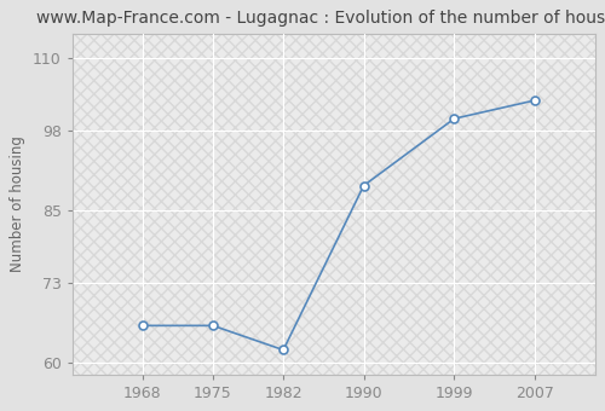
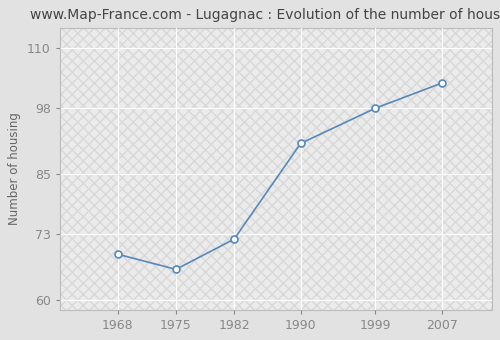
1968: 66 -> 69
1982: 62 -> 72
1990: 89 -> 91
1999: 100 -> 98
